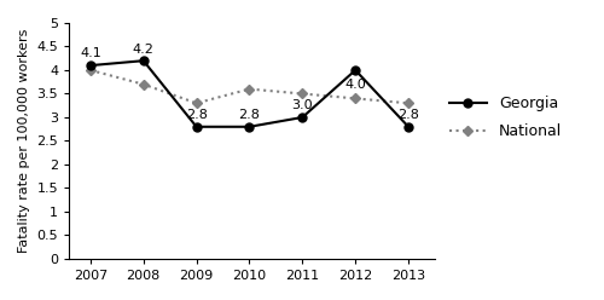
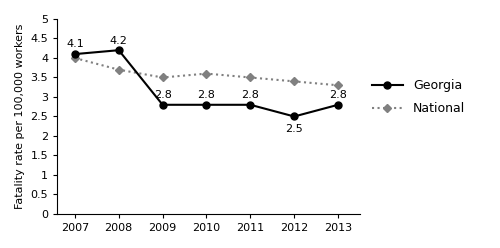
National/2009: 3.3 -> 3.5
Georgia/2011: 3.0 -> 2.8
Georgia/2012: 4.0 -> 2.5
